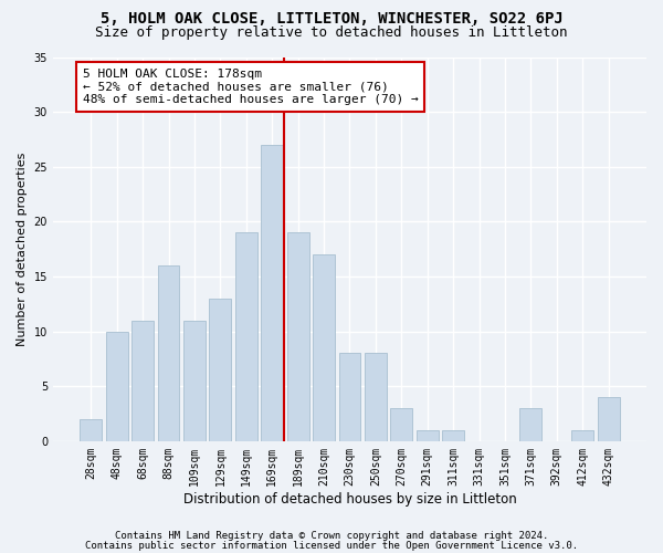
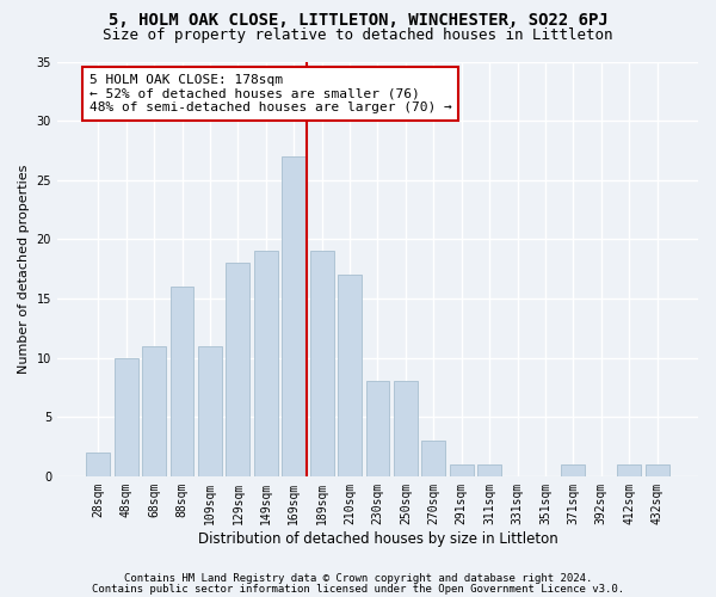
129sqm: 13 -> 18
371sqm: 3 -> 1
432sqm: 4 -> 1
